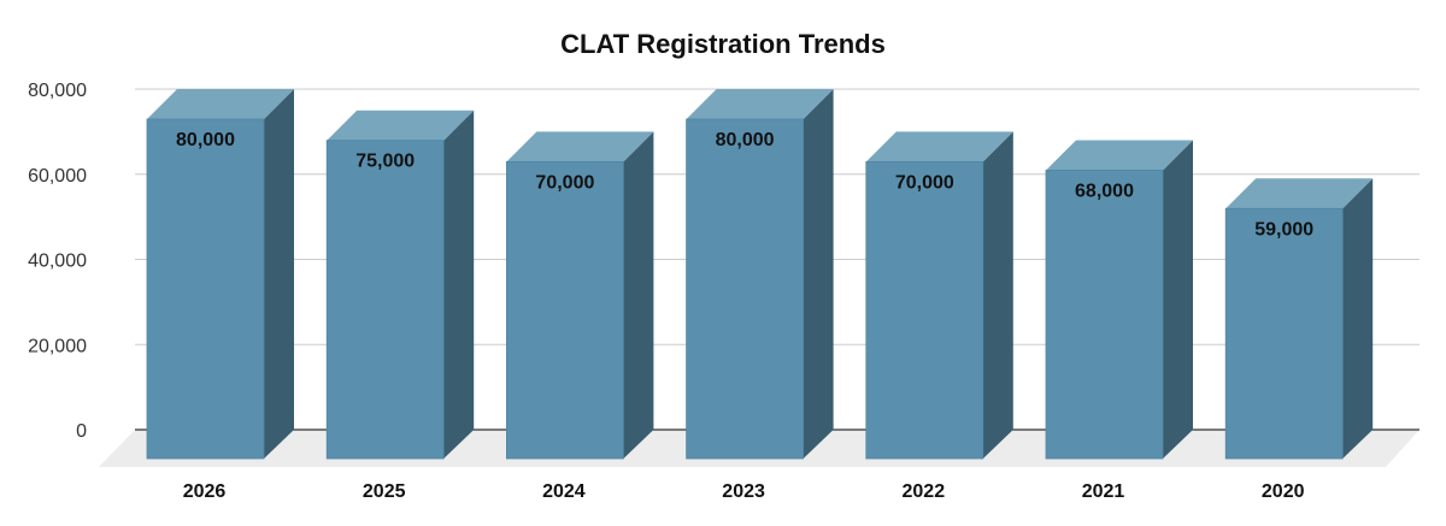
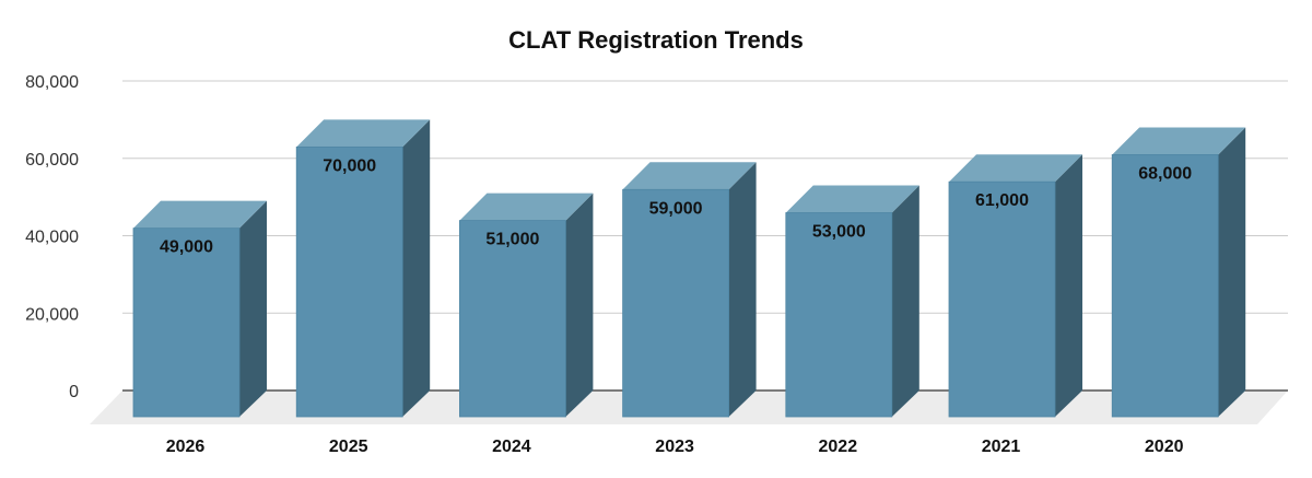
2026: 80,000 -> 49,000
2025: 75,000 -> 70,000
2024: 70,000 -> 51,000
2023: 80,000 -> 59,000
2022: 70,000 -> 53,000
2021: 68,000 -> 61,000
2020: 59,000 -> 68,000
